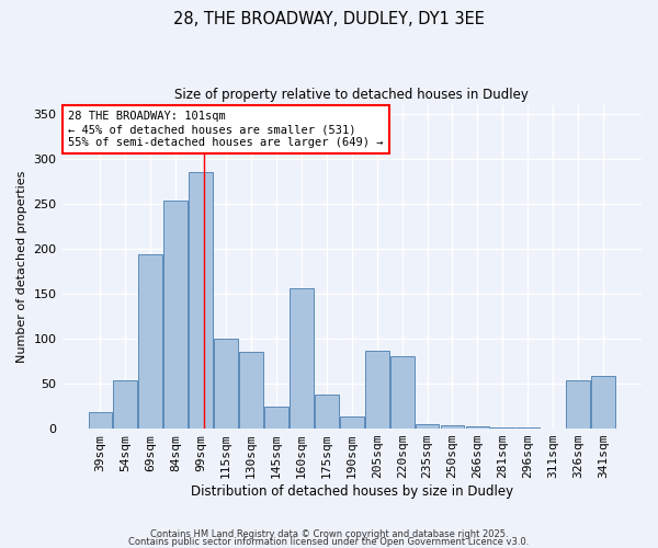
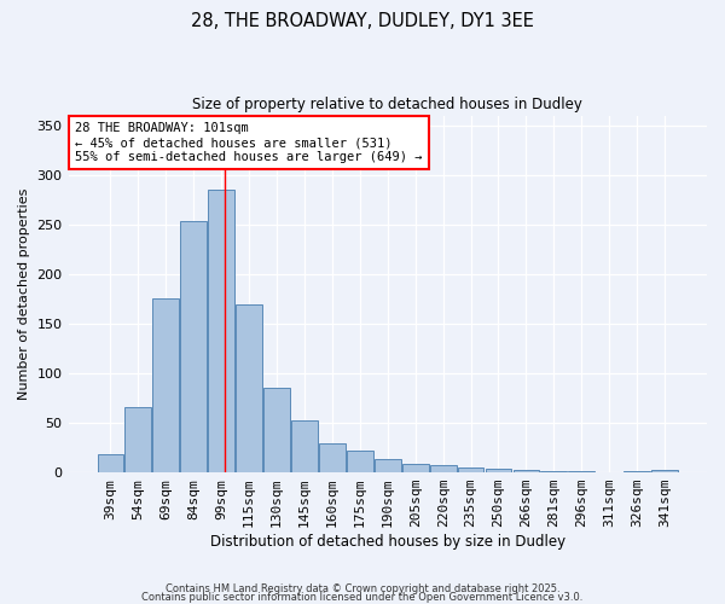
54sqm: 54 -> 66
69sqm: 194 -> 176
115sqm: 100 -> 170
145sqm: 24 -> 52
160sqm: 156 -> 29
175sqm: 38 -> 22
205sqm: 86 -> 9
220sqm: 80 -> 7
326sqm: 54 -> 1
341sqm: 58 -> 2
